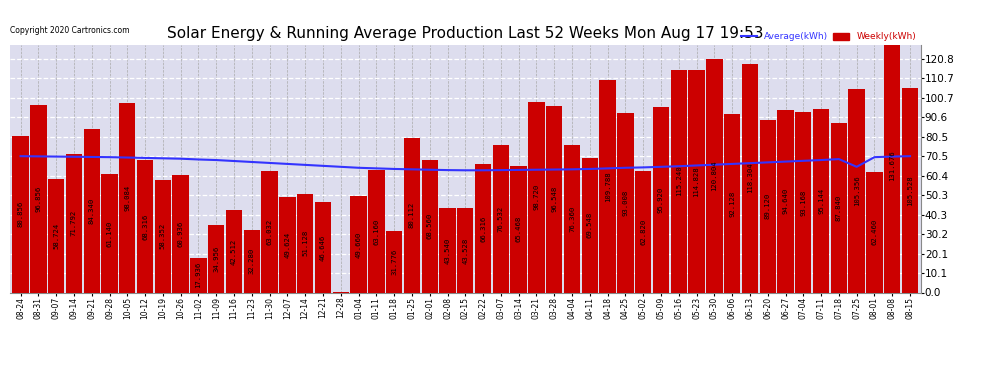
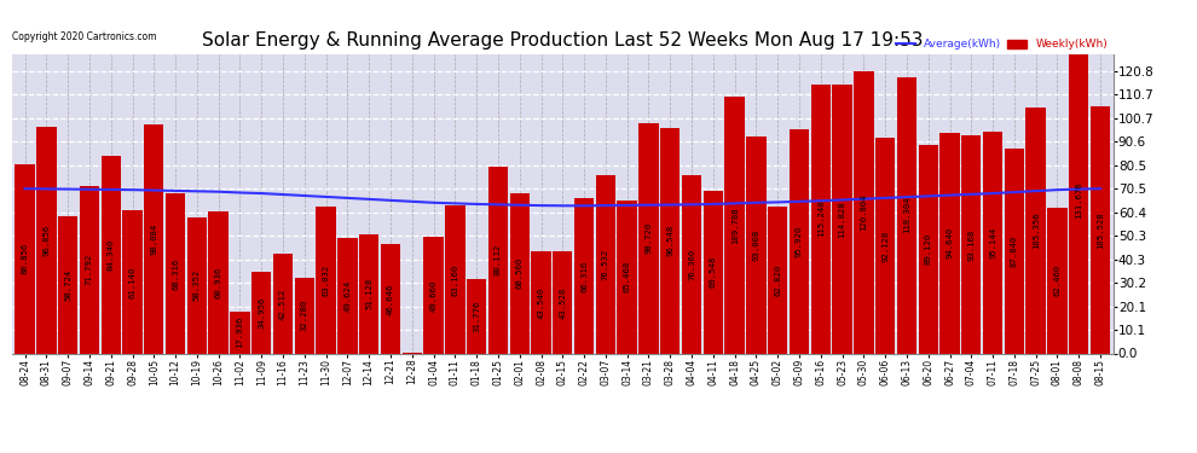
Average(kWh)/07-25: 65 -> 70
